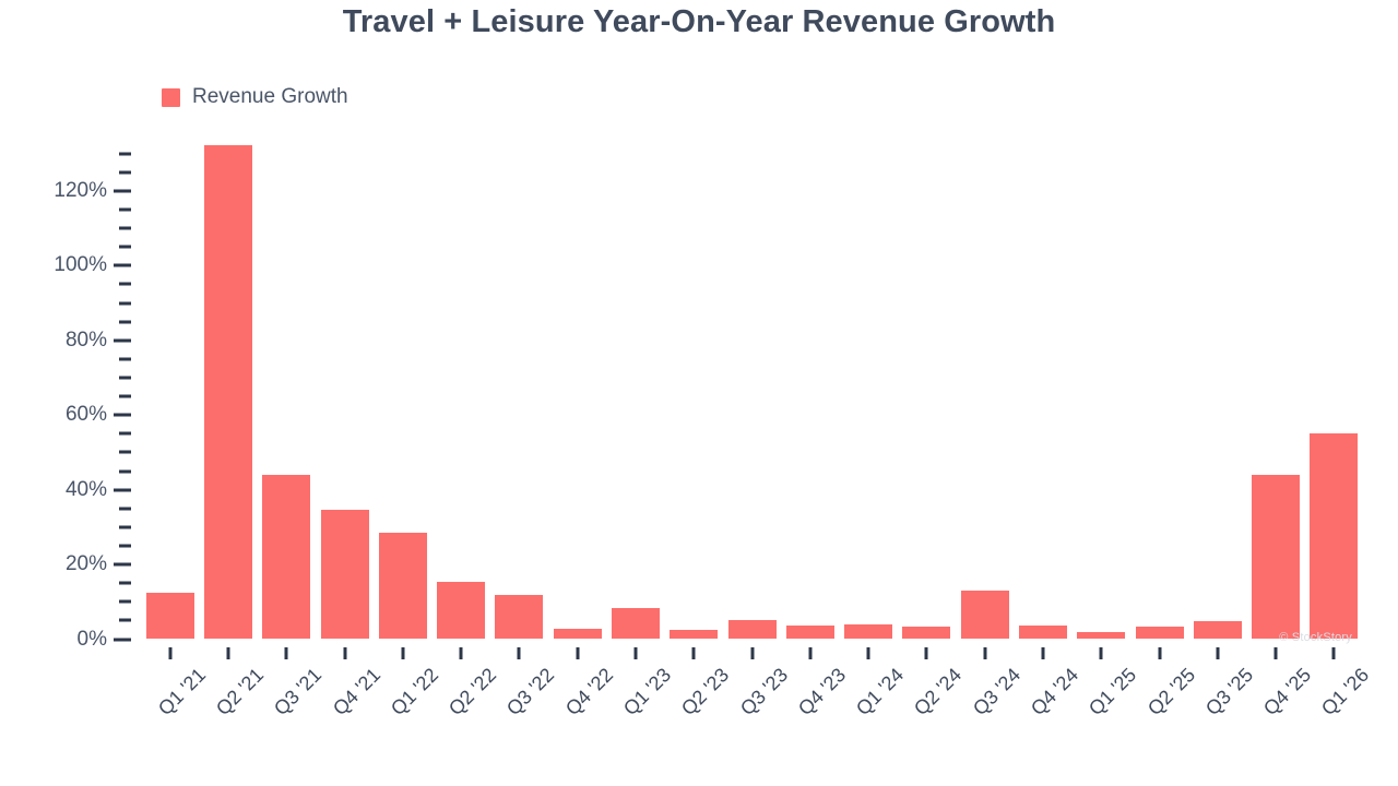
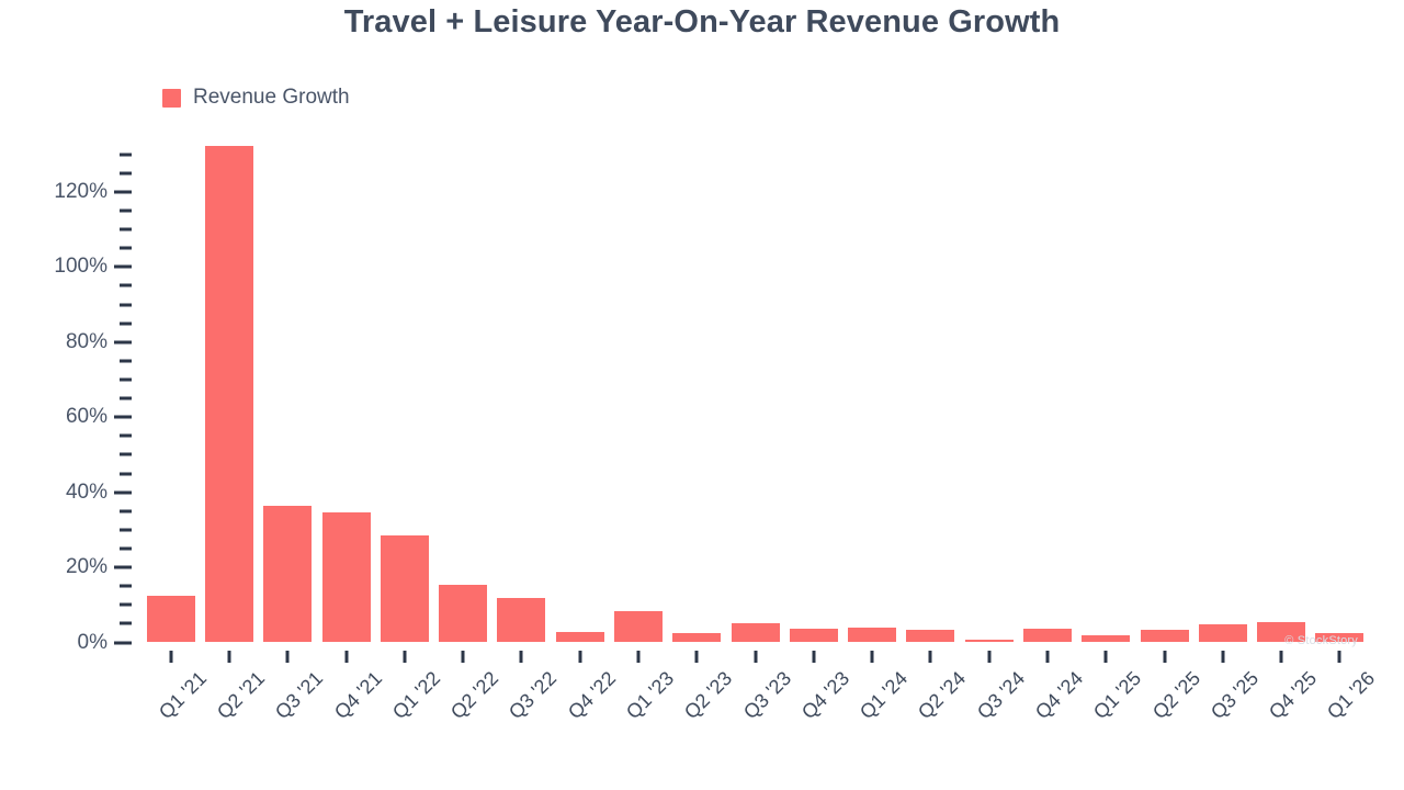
Q3 '21: 44% -> 36%
Q3 '24: 13% -> 1%
Q4 '25: 44% -> 5%
Q1 '26: 55% -> 3%
